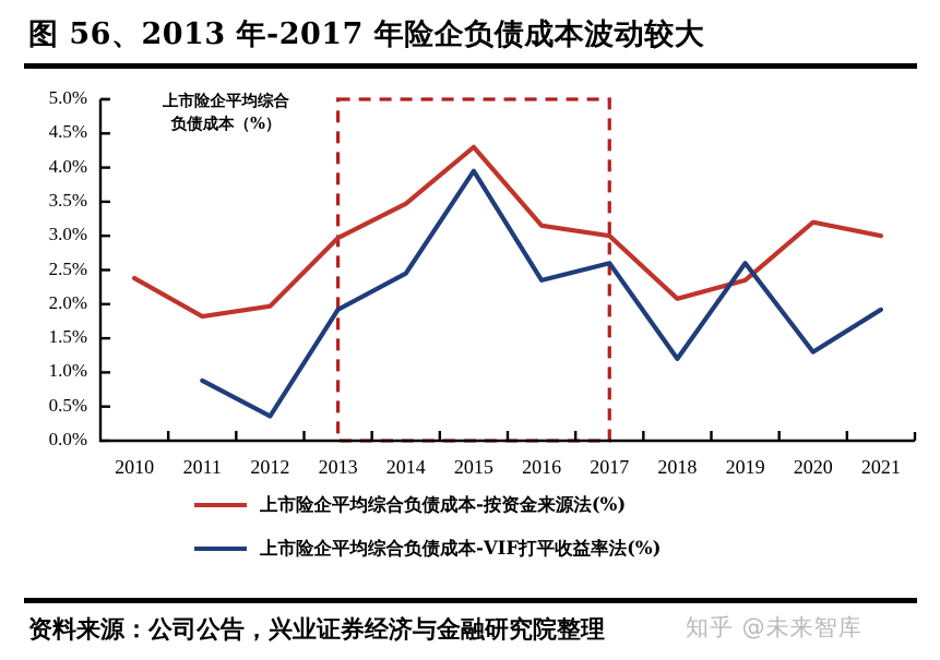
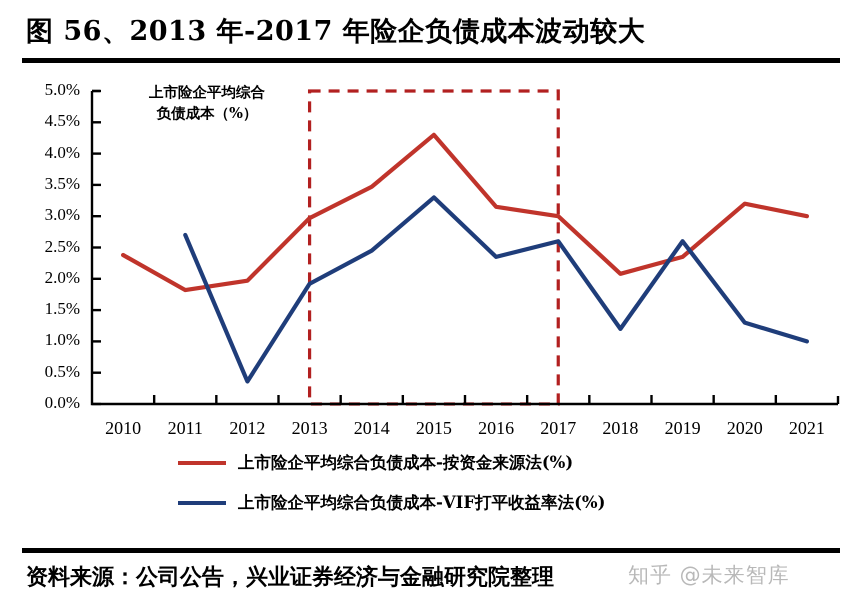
上市险企平均综合负债成本-VIF打平收益率法(%)/2011: 0.9% -> 2.7%
上市险企平均综合负债成本-VIF打平收益率法(%)/2015: 4.0% -> 3.3%
上市险企平均综合负债成本-VIF打平收益率法(%)/2021: 1.9% -> 1.0%
